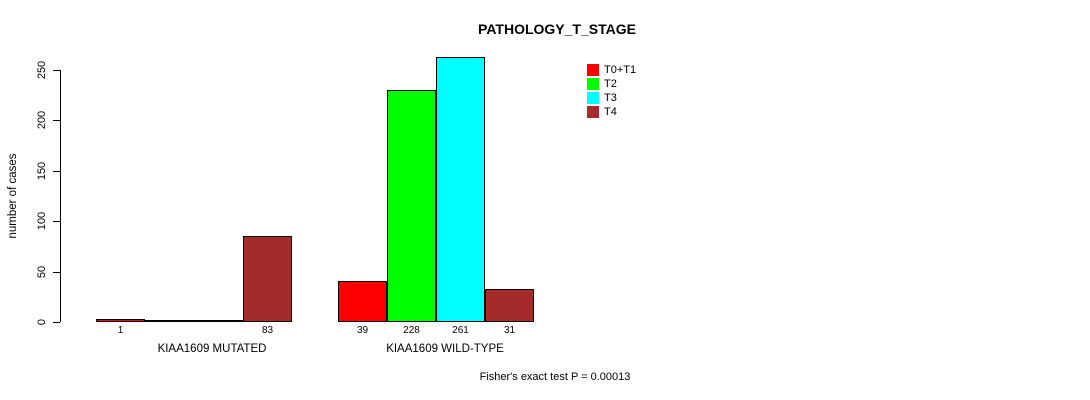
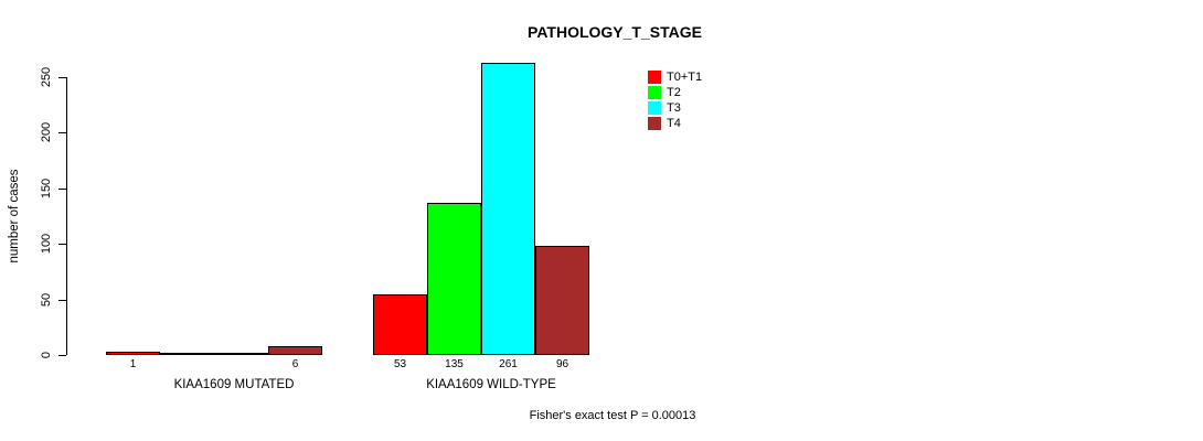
T4/KIAA1609 MUTATED: 83 -> 6
T0+T1/KIAA1609 WILD-TYPE: 39 -> 53
T2/KIAA1609 WILD-TYPE: 228 -> 135
T4/KIAA1609 WILD-TYPE: 31 -> 96
